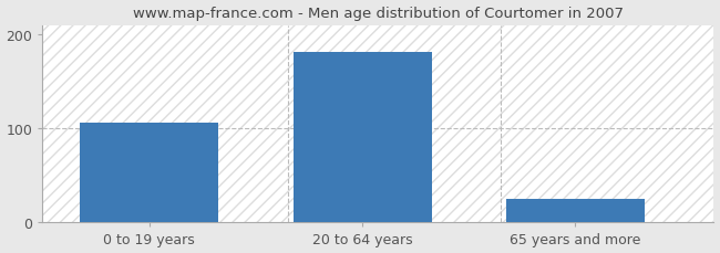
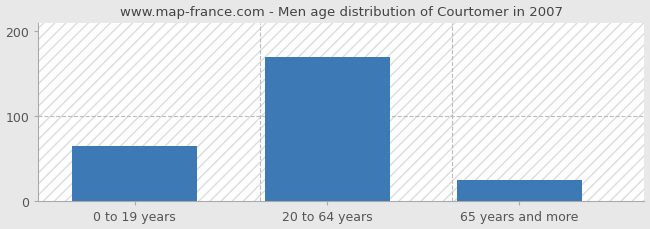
0 to 19 years: 106 -> 65
20 to 64 years: 182 -> 170
